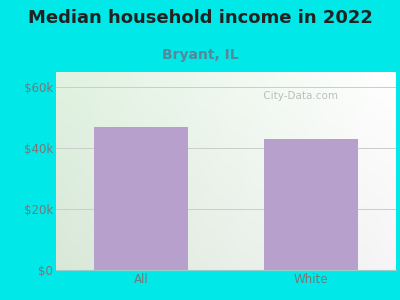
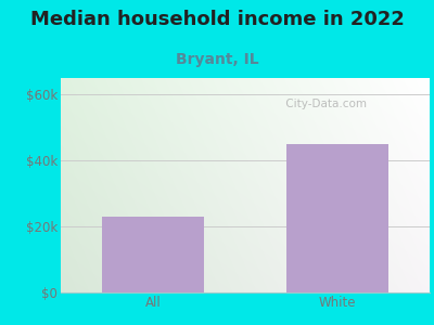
All: $47k -> $23k
White: $43k -> $45k
